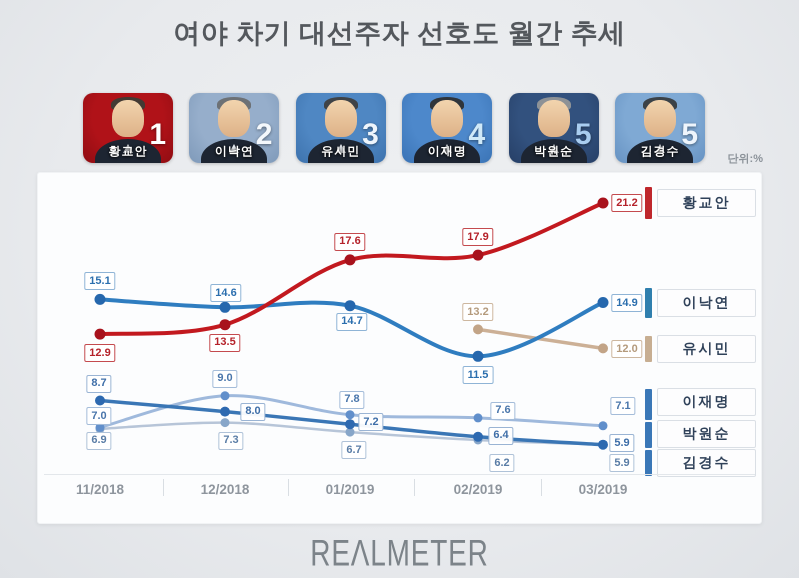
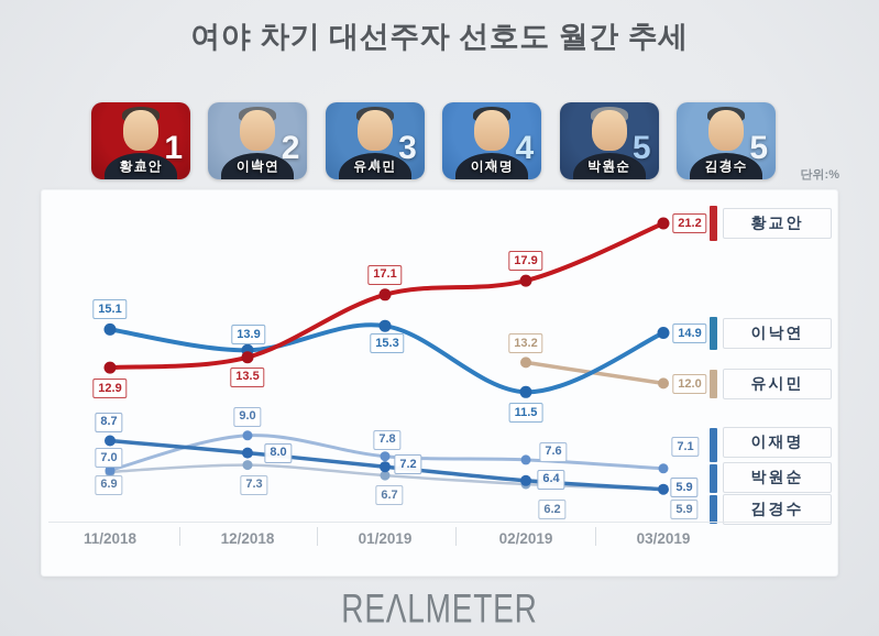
이낙연/12/2018: 14.6 -> 13.9
황교안/01/2019: 17.6 -> 17.1
이낙연/01/2019: 14.7 -> 15.3
